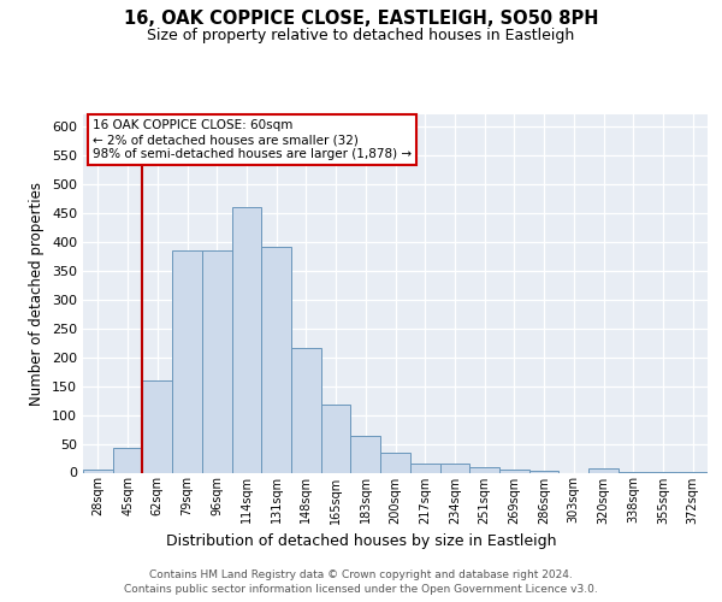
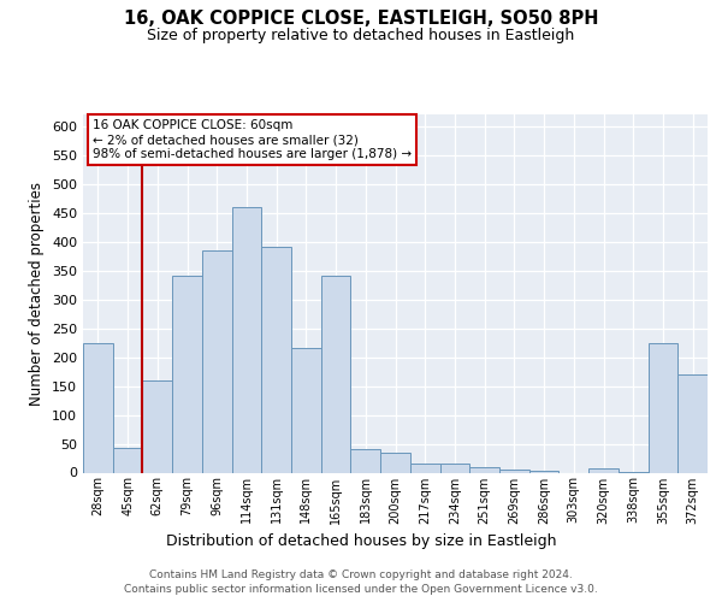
28sqm: 5 -> 225
79sqm: 385 -> 340
165sqm: 118 -> 340
183sqm: 63 -> 40
355sqm: 1 -> 225
372sqm: 1 -> 170
